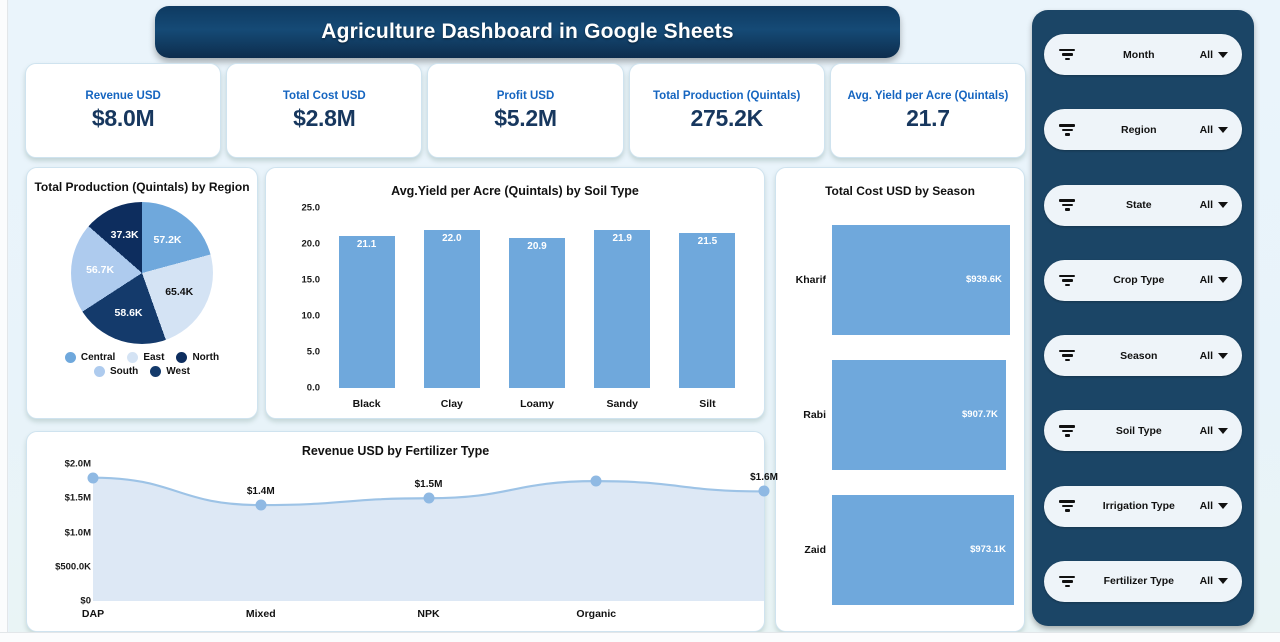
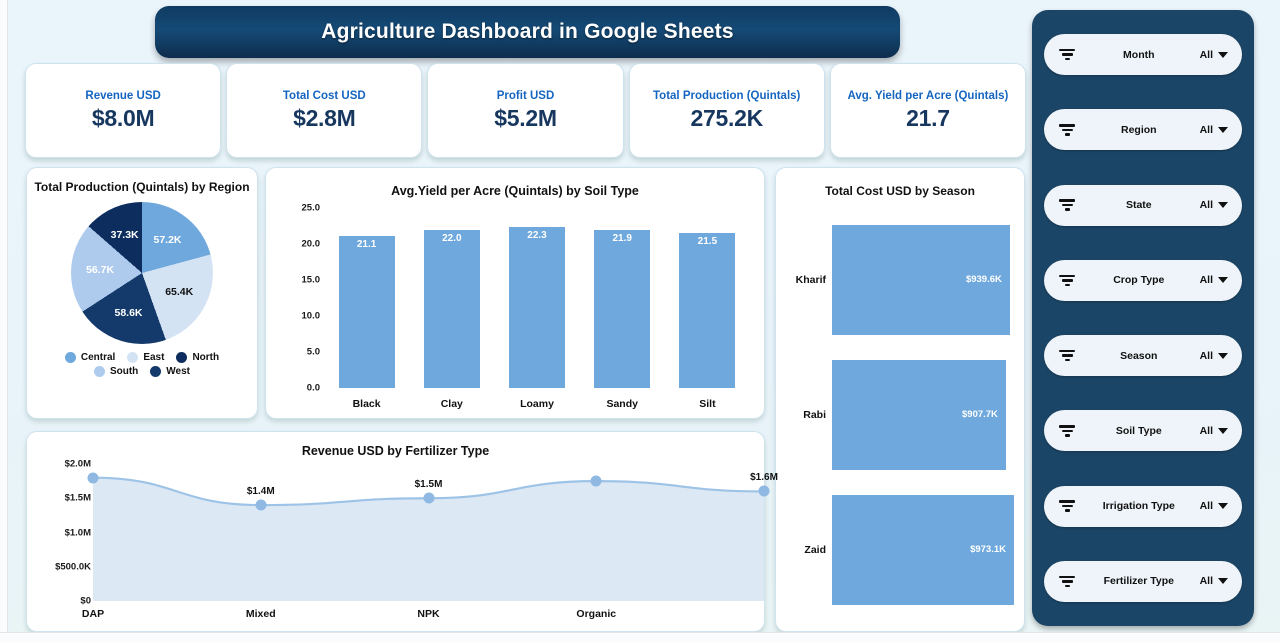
Avg.Yield per Acre (Quintals) by Soil Type/Loamy: 20.9 -> 22.3
